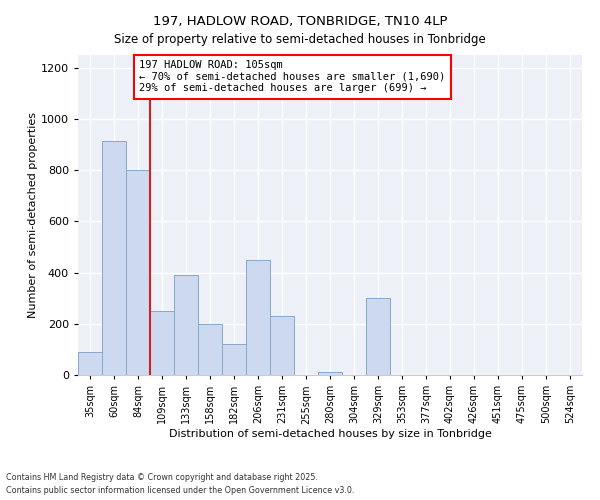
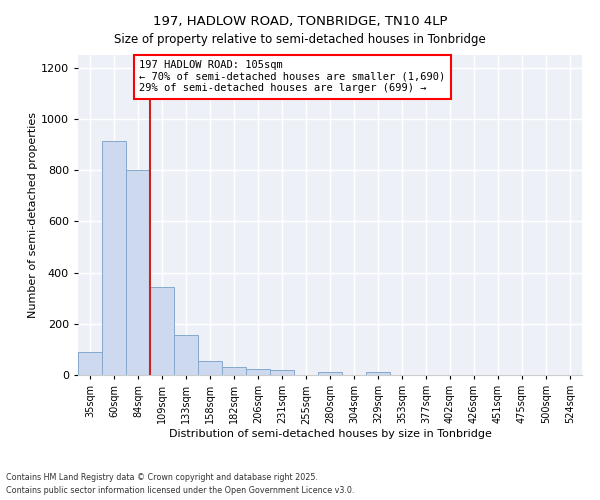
109sqm: 250 -> 345
133sqm: 390 -> 155
158sqm: 200 -> 55
182sqm: 120 -> 30
206sqm: 450 -> 25
231sqm: 230 -> 20
329sqm: 300 -> 10
